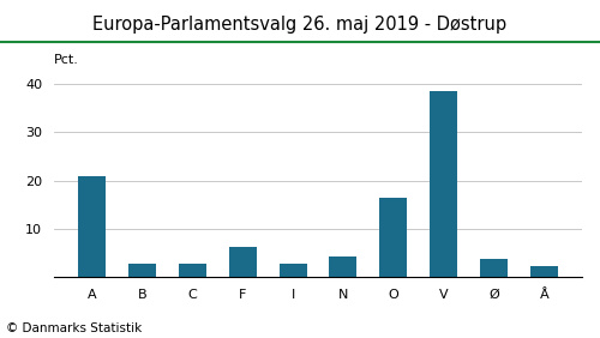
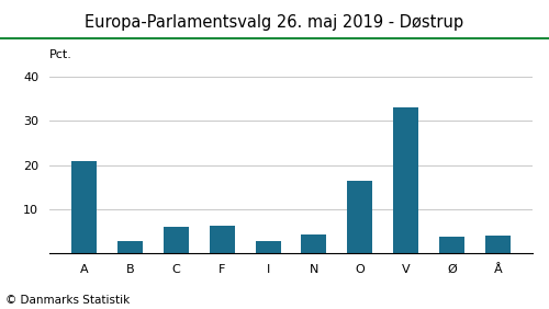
C: 2.8 -> 6.0
V: 38.5 -> 33.0
Å: 2.3 -> 4.0
